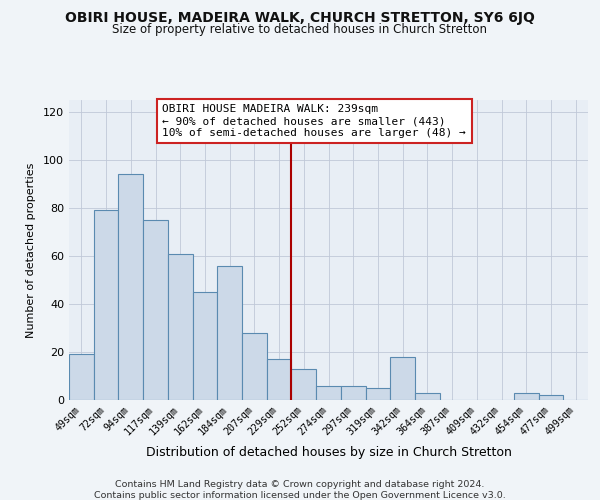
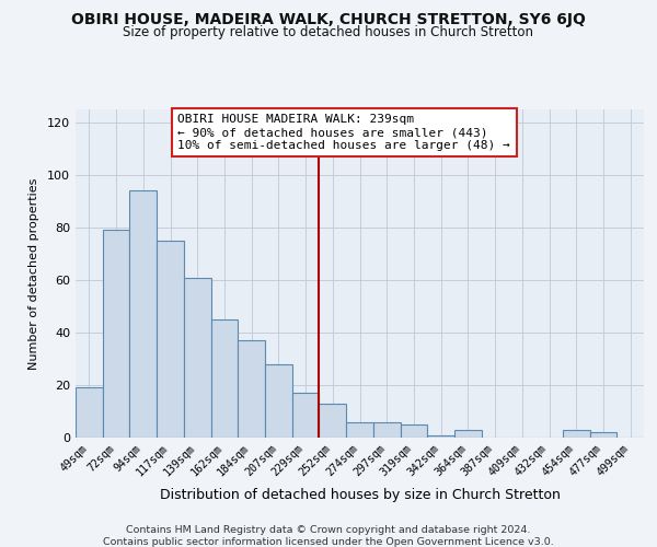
184sqm: 56 -> 37
342sqm: 18 -> 1
